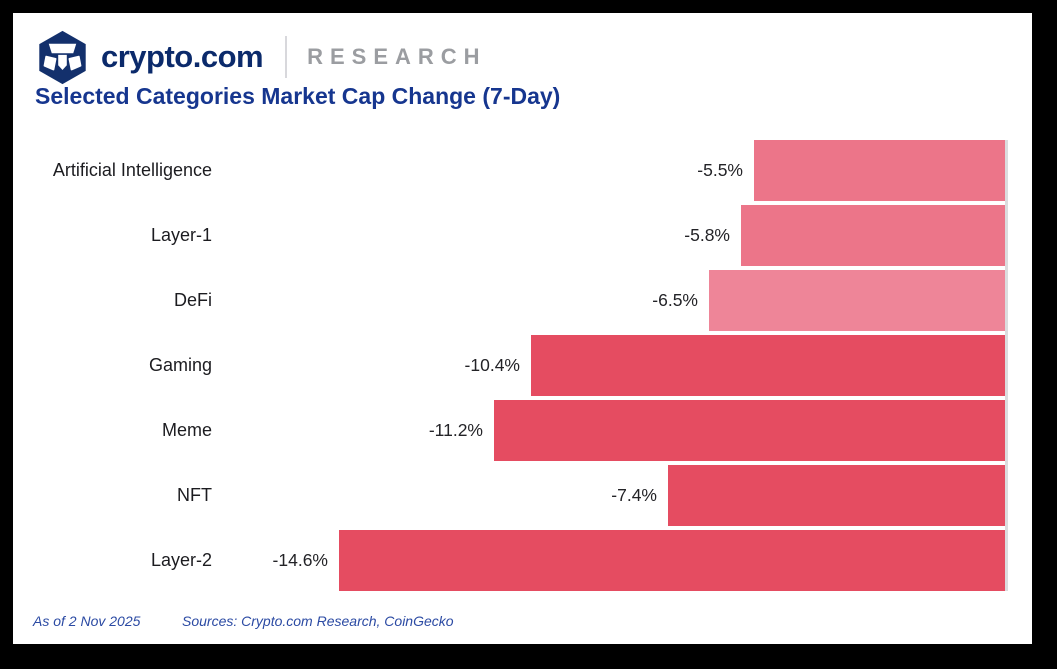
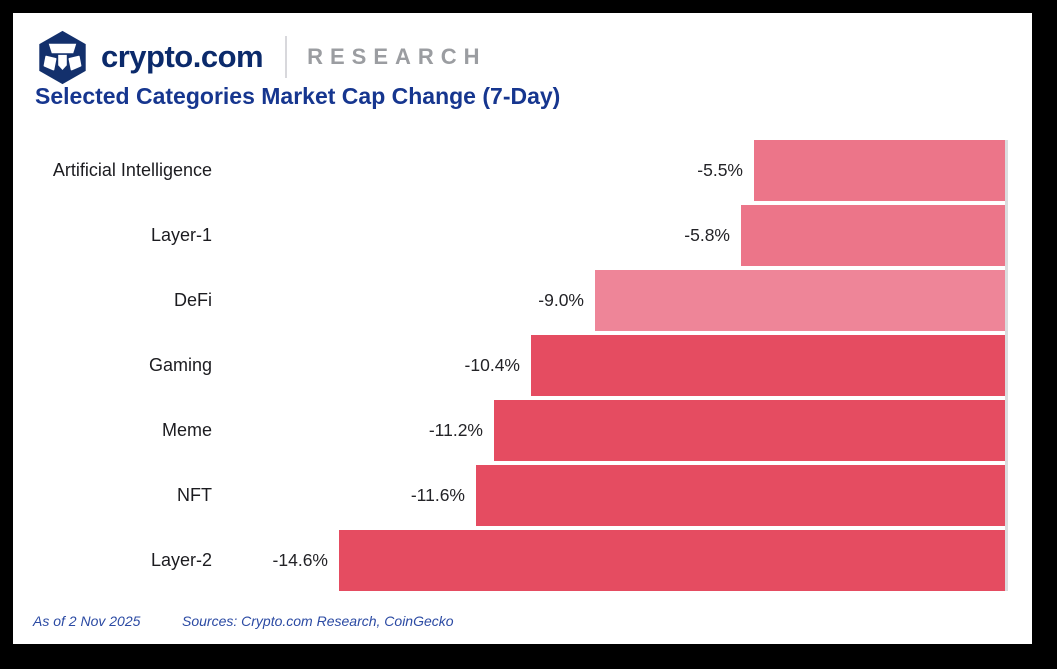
DeFi: -6.5% -> -9.0%
NFT: -7.4% -> -11.6%
